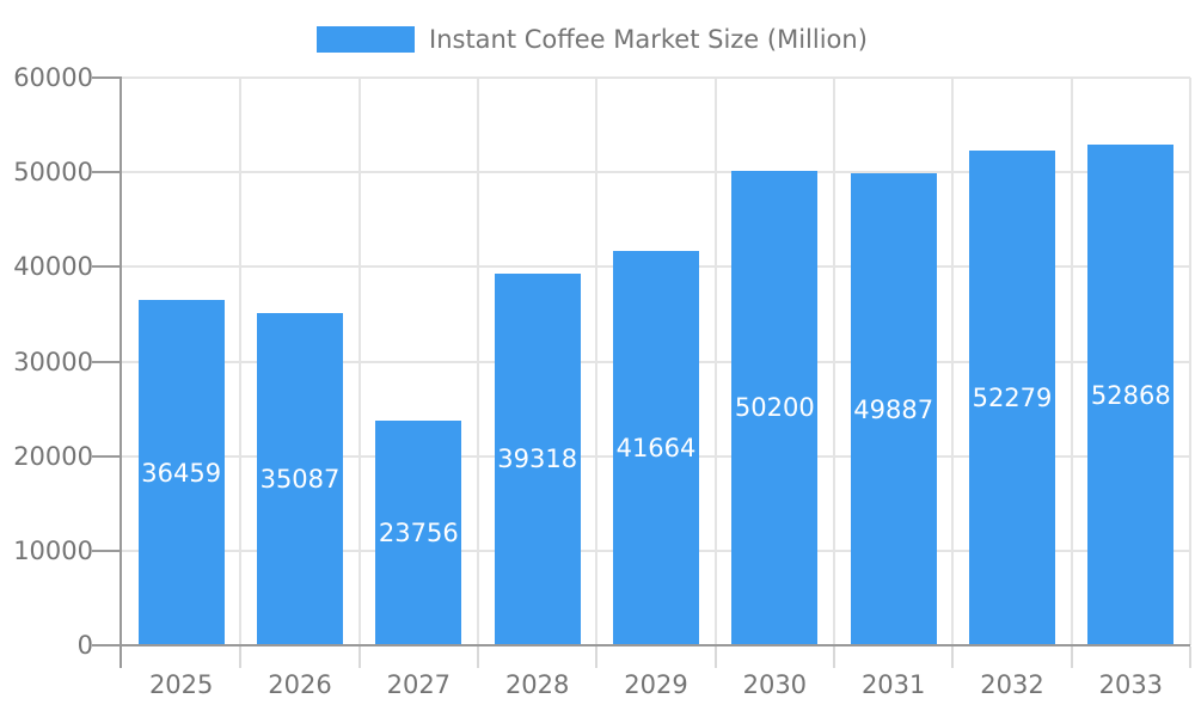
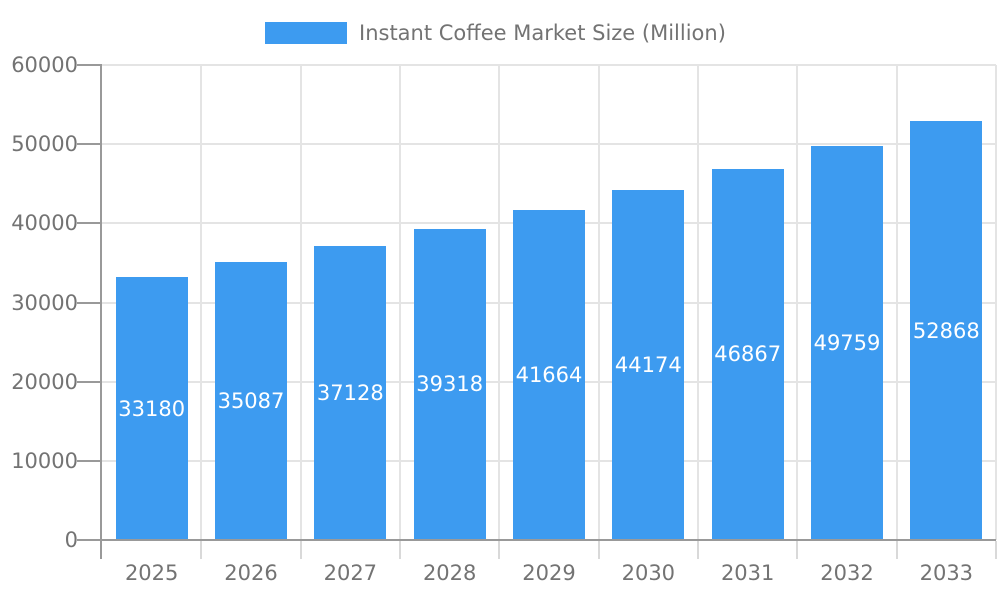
2025: 36459 -> 33180
2027: 23756 -> 37128
2030: 50200 -> 44174
2031: 49887 -> 46867
2032: 52279 -> 49759
